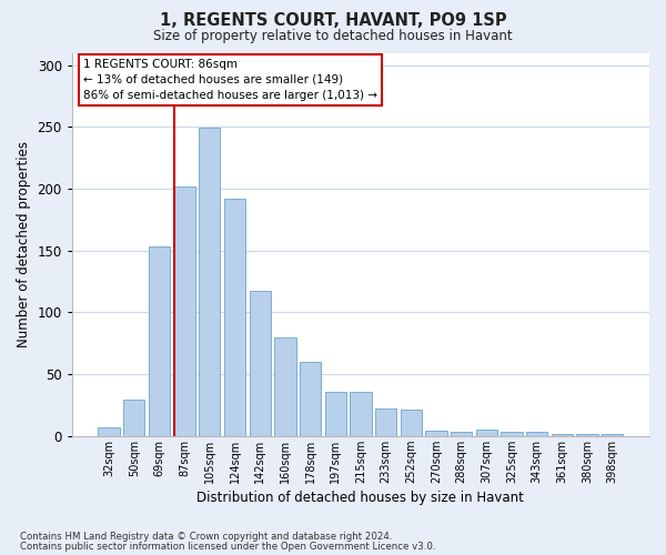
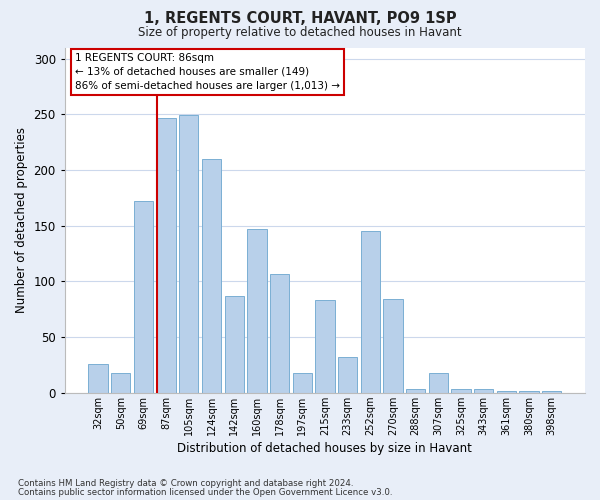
32sqm: 7 -> 26
50sqm: 29 -> 18
69sqm: 153 -> 172
87sqm: 202 -> 247
124sqm: 192 -> 210
142sqm: 117 -> 87
160sqm: 80 -> 147
178sqm: 60 -> 107
197sqm: 36 -> 18
215sqm: 36 -> 83
233sqm: 22 -> 32
252sqm: 21 -> 145
270sqm: 4 -> 84
307sqm: 5 -> 18
